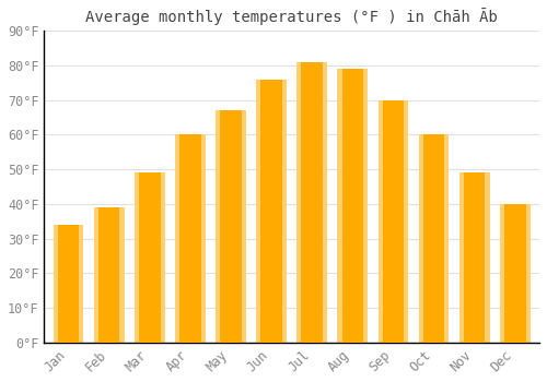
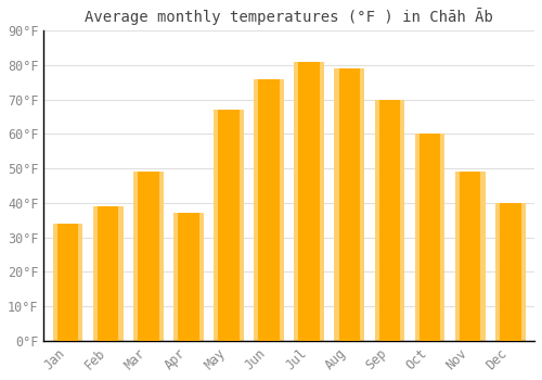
Apr: 60°F -> 37°F
